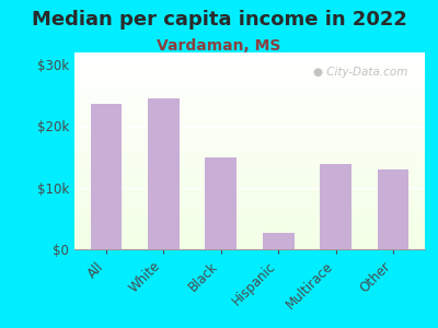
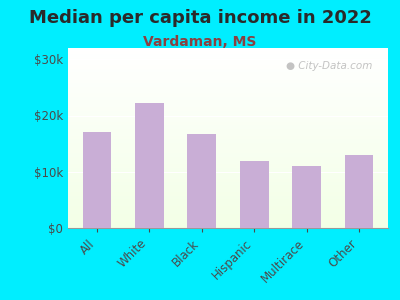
All: $23.6k -> $17.0k
White: $24.6k -> $22.2k
Black: $15.0k -> $16.7k
Hispanic: $2.6k -> $12.0k
Multirace: $13.8k -> $11.0k
